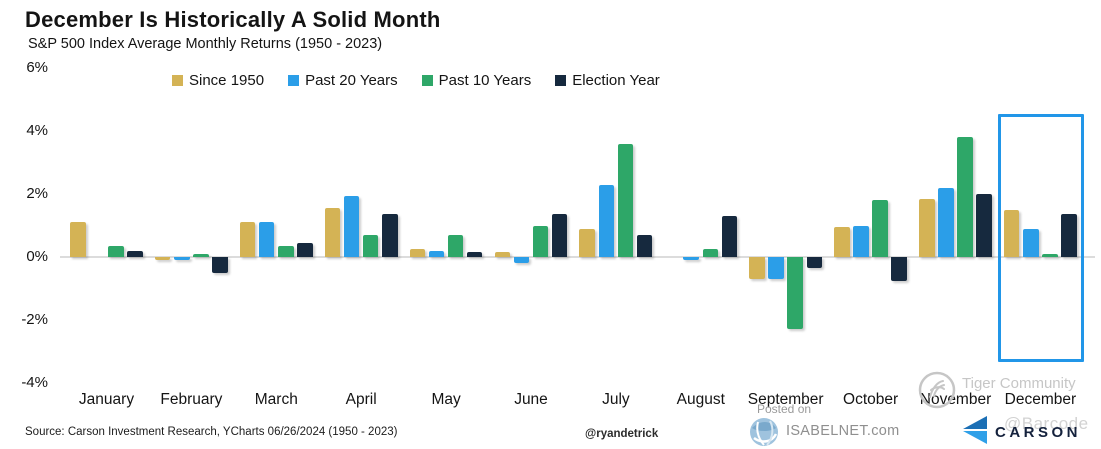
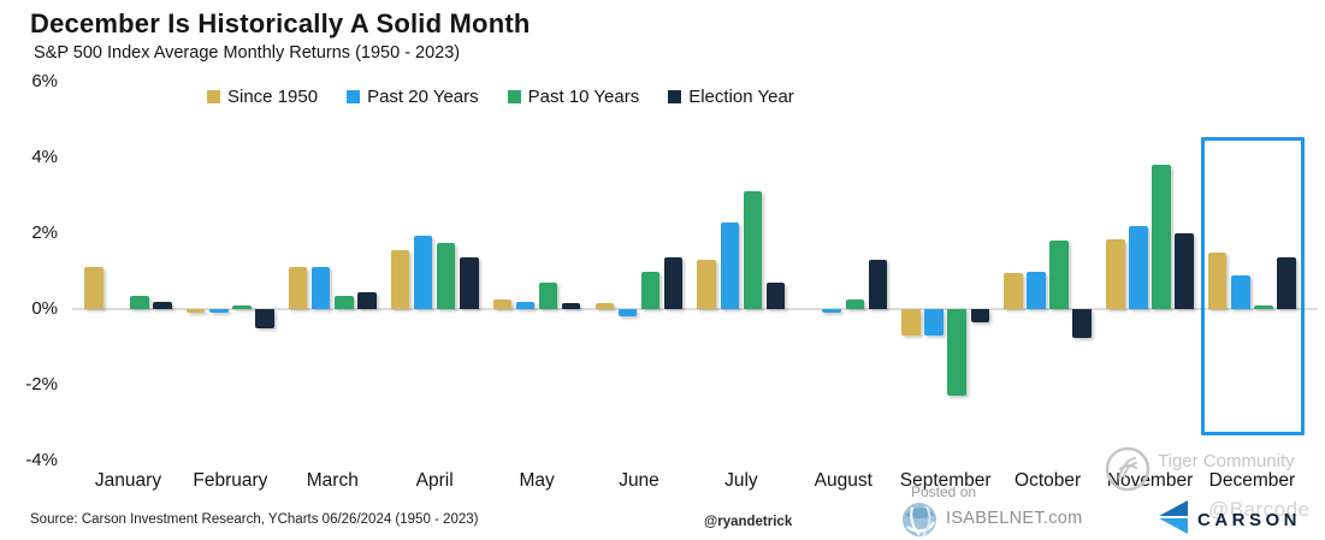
Past 10 Years/April: 0.7% -> 1.8%
Since 1950/July: 0.9% -> 1.3%
Past 10 Years/July: 3.6% -> 3.1%
